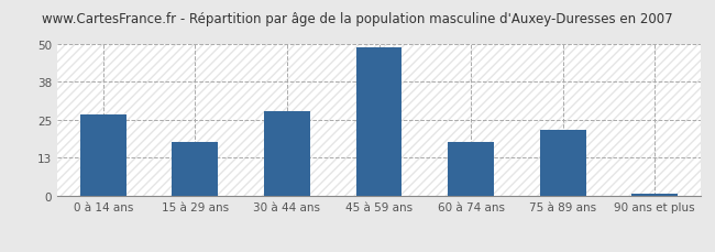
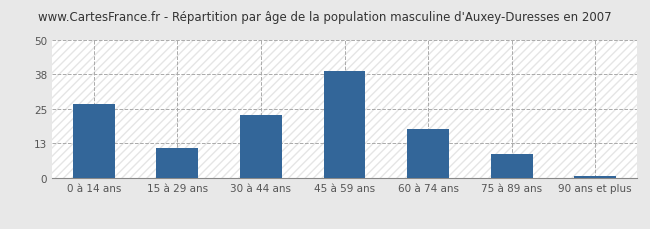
15 à 29 ans: 18 -> 11
30 à 44 ans: 28 -> 23
45 à 59 ans: 49 -> 39
75 à 89 ans: 22 -> 9
